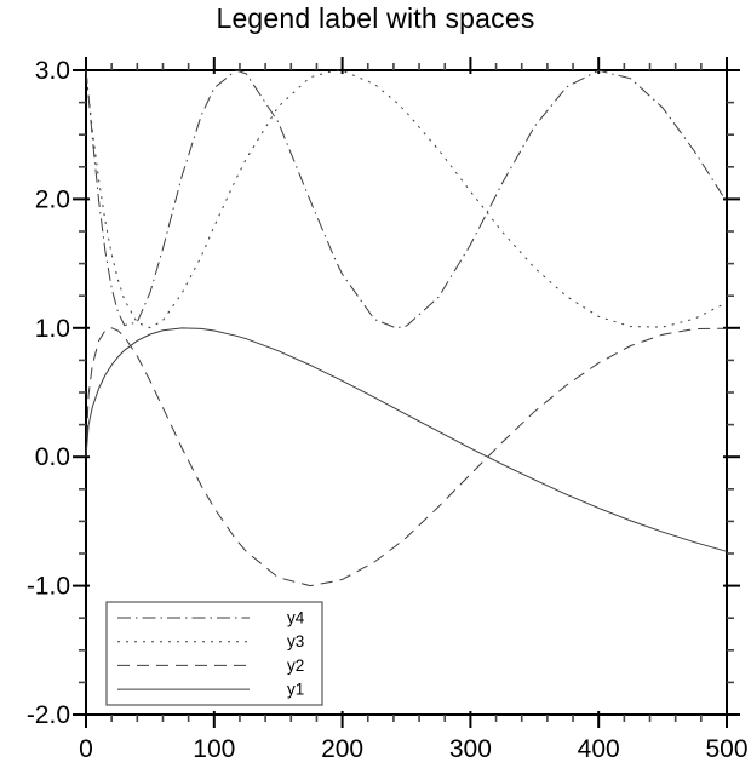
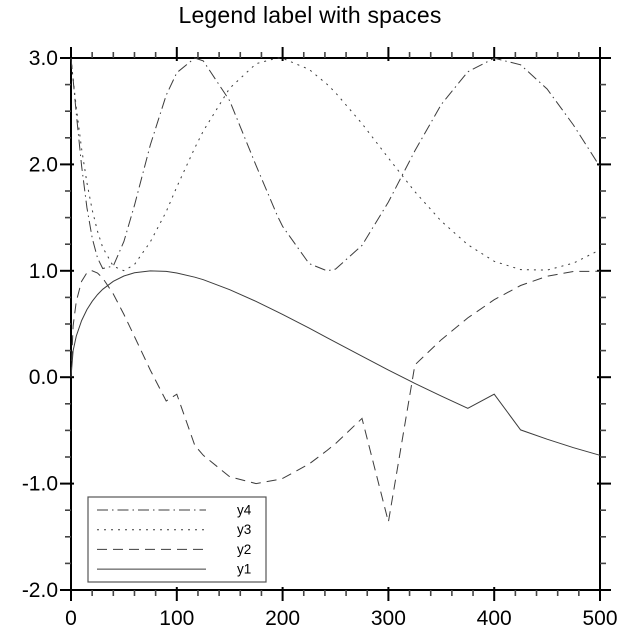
y2/100: -0.40 -> -0.16
y2/300: -0.13 -> -1.36
y1/400: -0.40 -> -0.16
